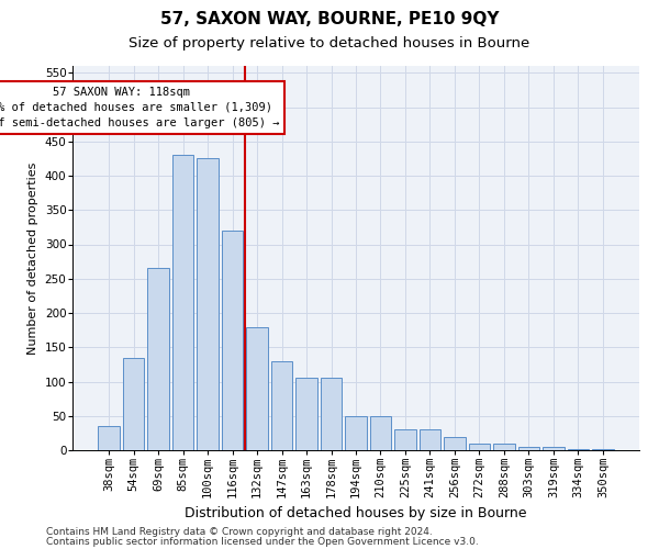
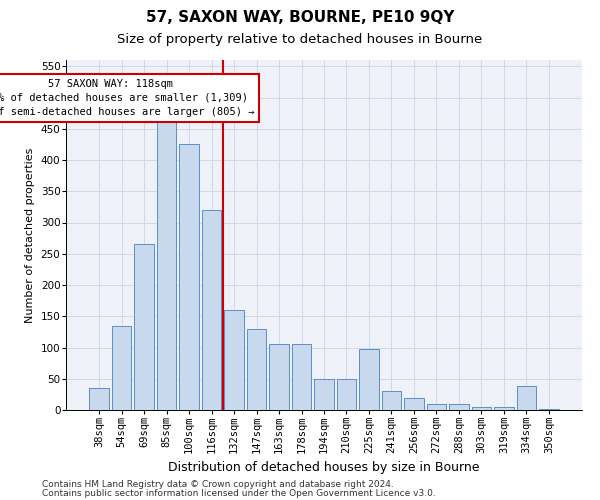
85sqm: 430 -> 464
132sqm: 180 -> 160
225sqm: 30 -> 98
334sqm: 2 -> 38
